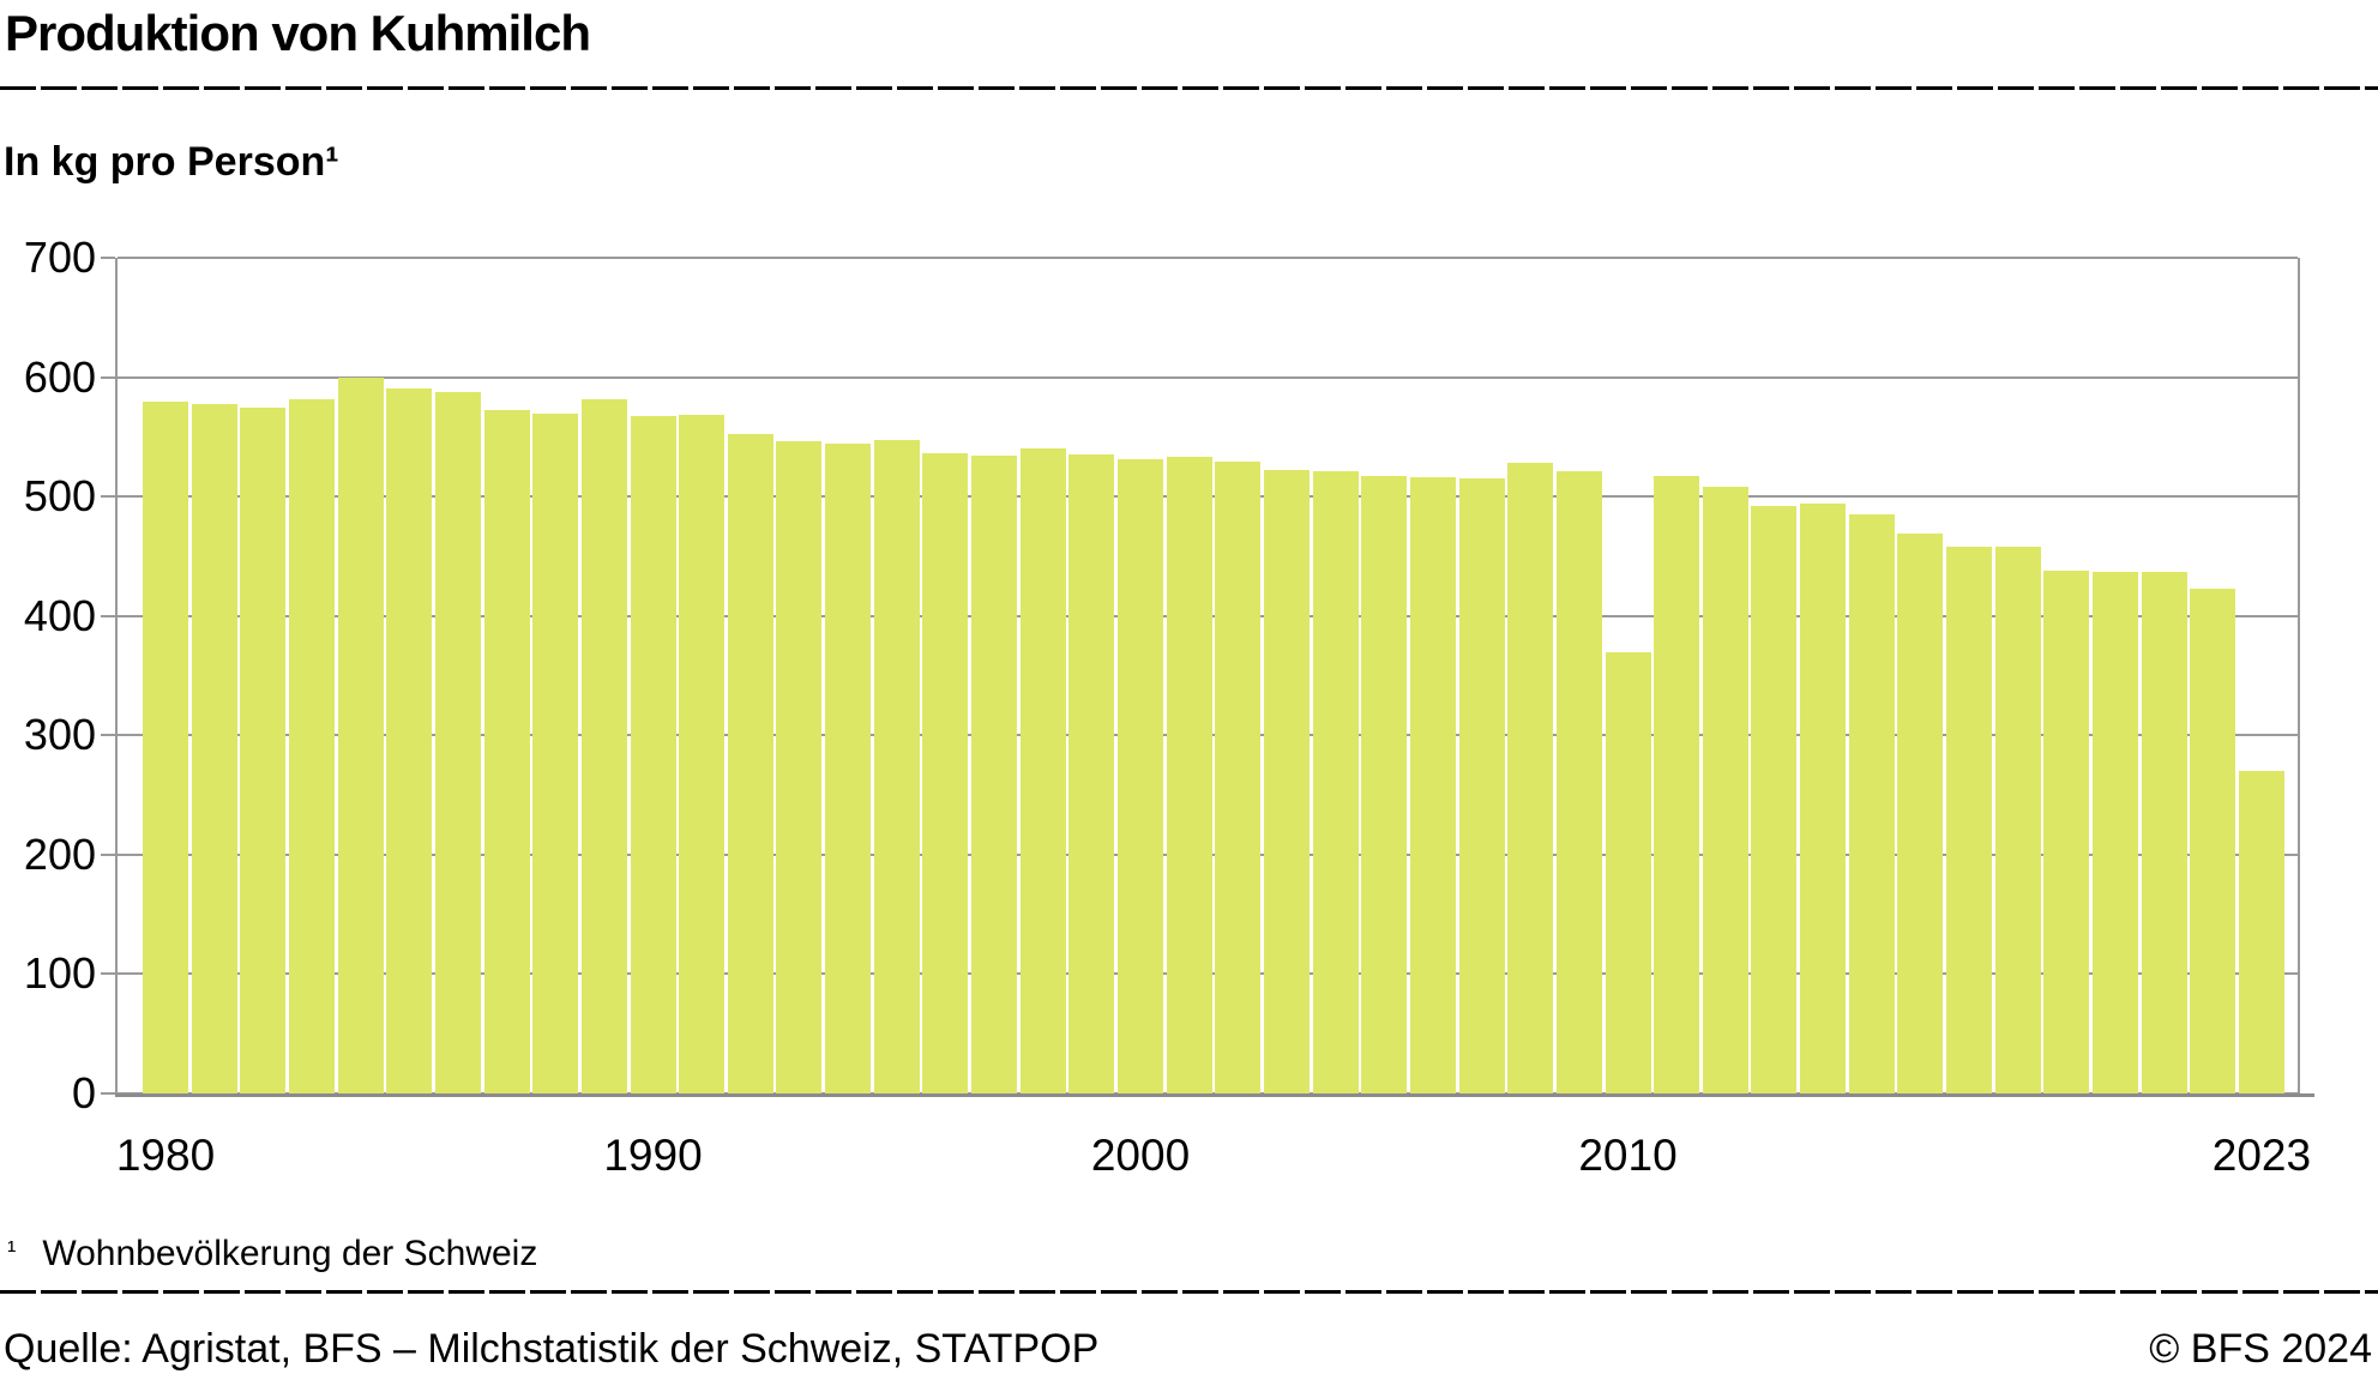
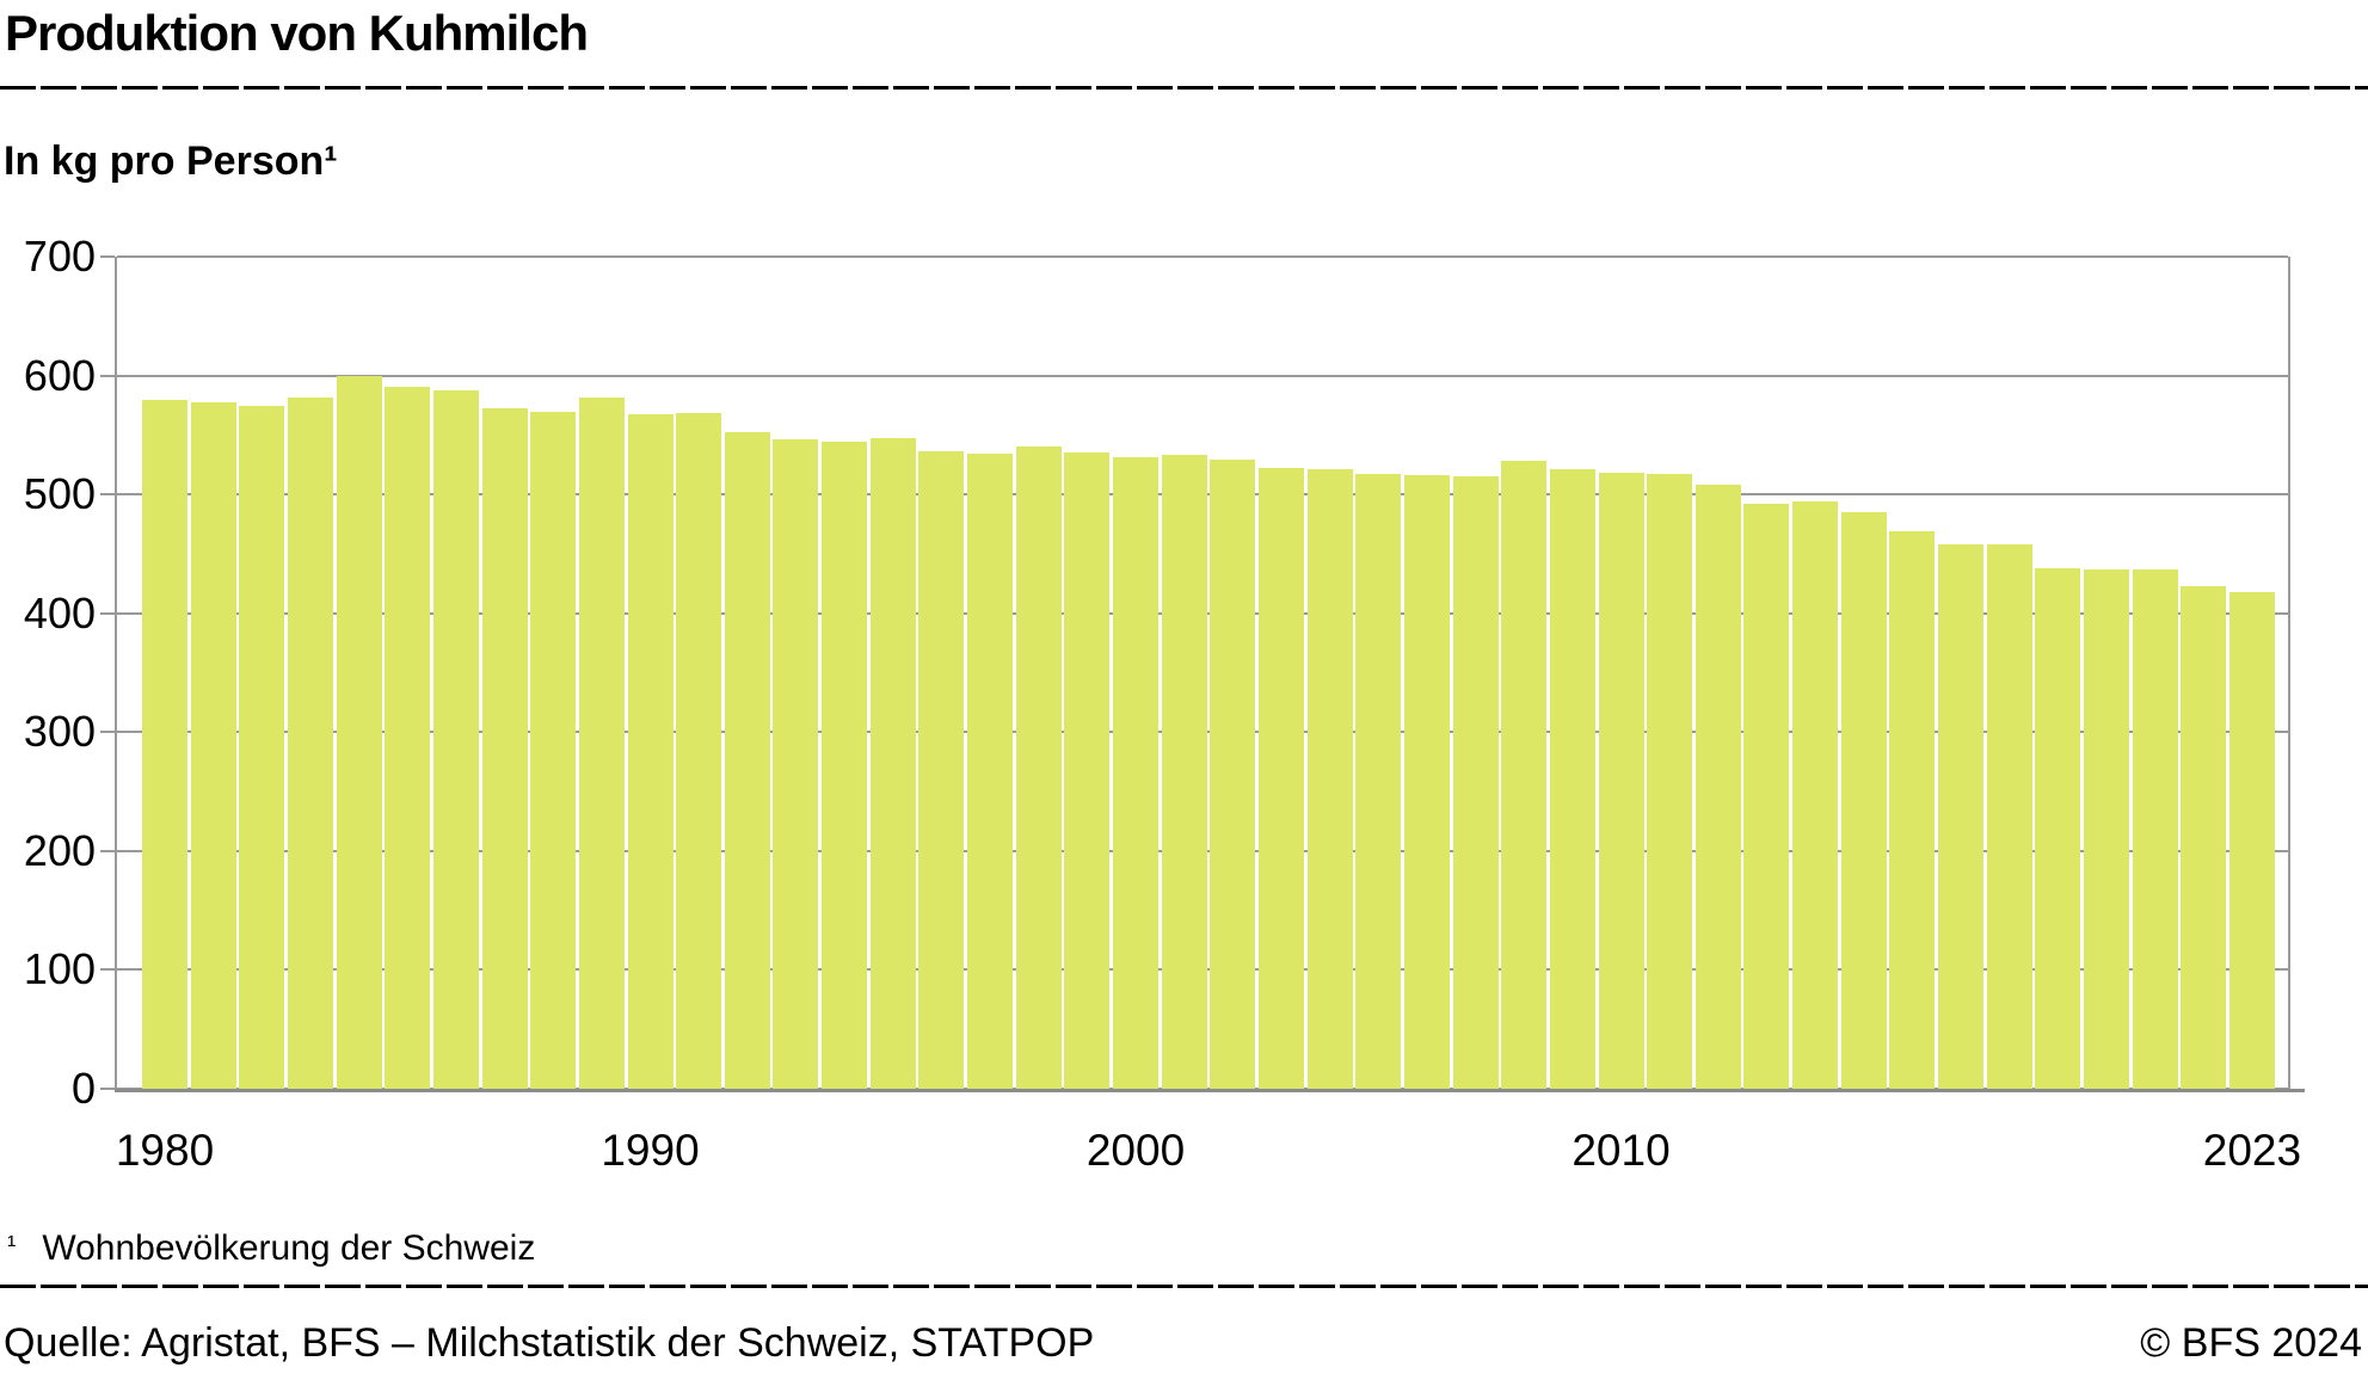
2010: 370 -> 520
2023: 270 -> 420
